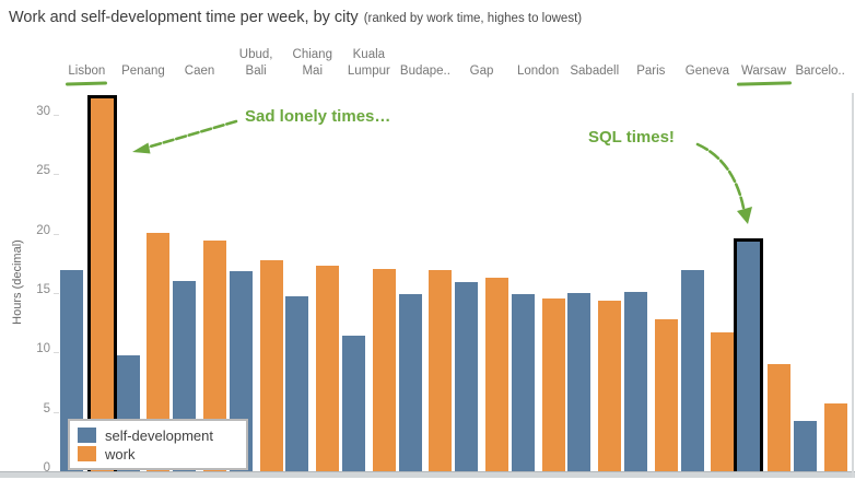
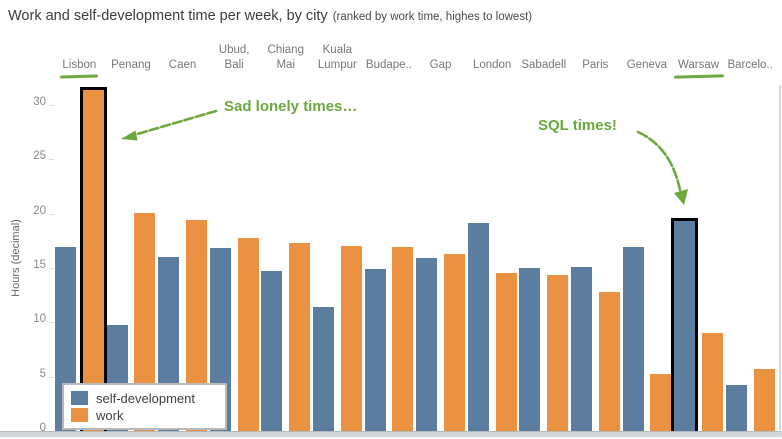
self-development/London: 14.9 -> 19.1
work/Geneva: 11.7 -> 5.2
